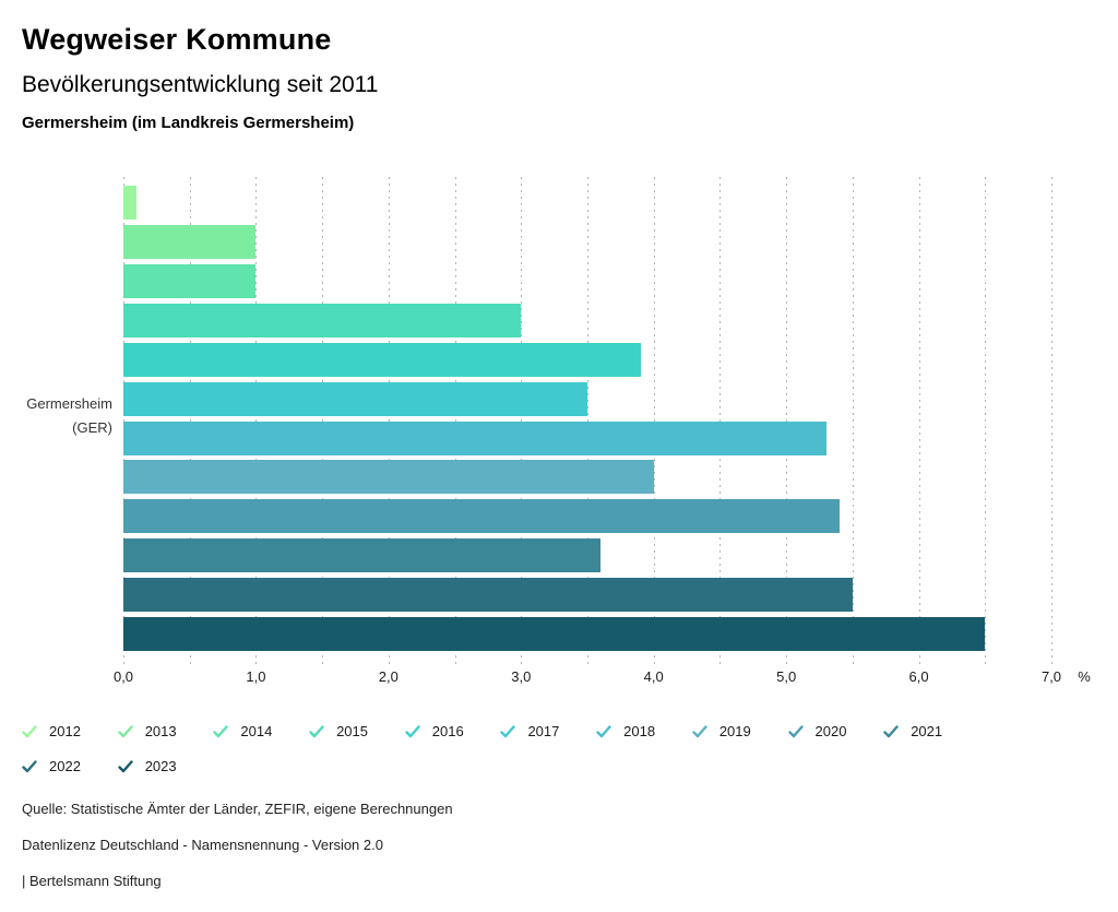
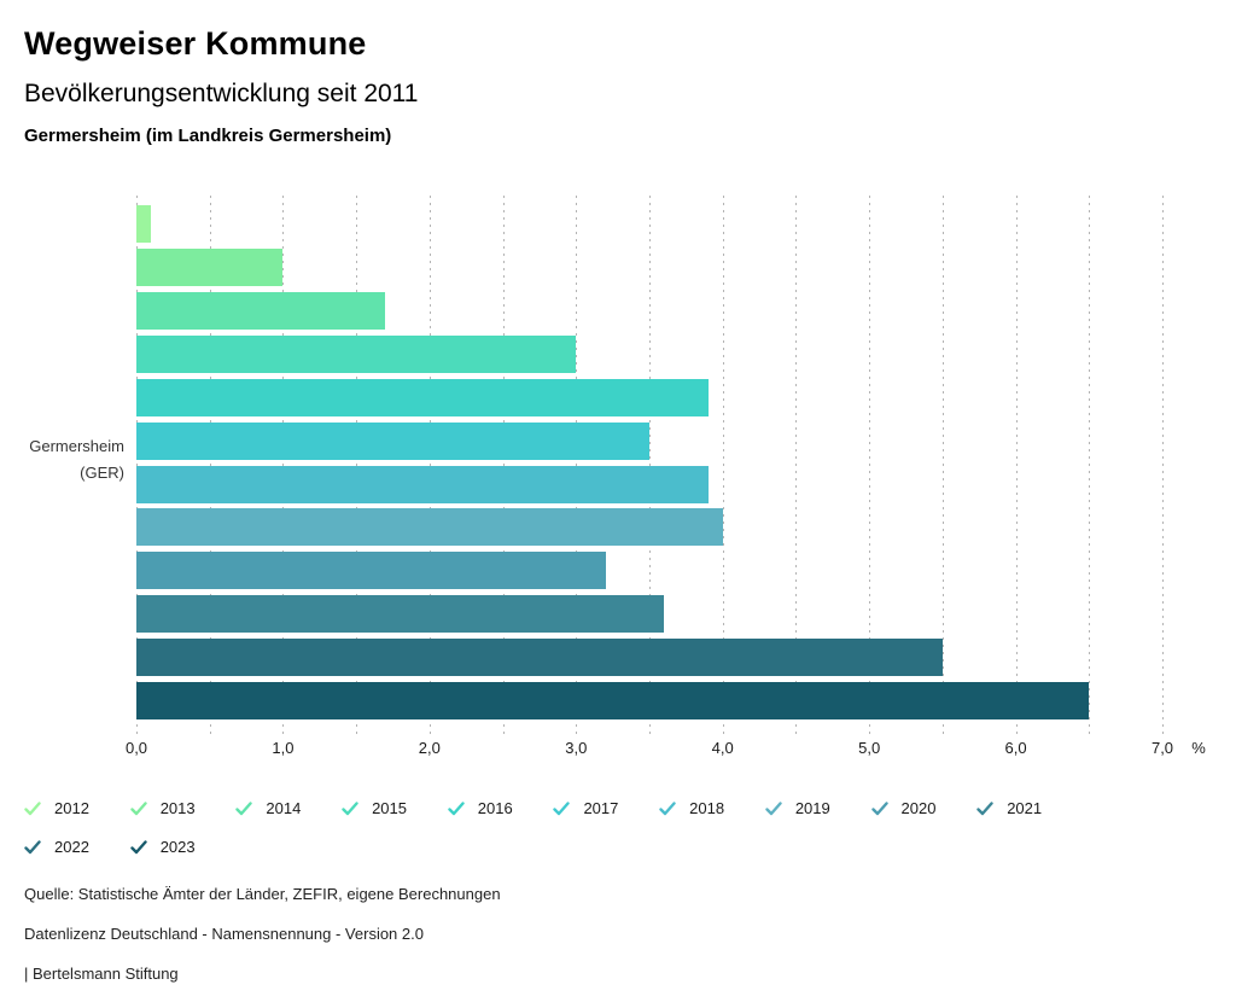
2014: 1,0 -> 1,7
2018: 5,3 -> 3,9
2020: 5,4 -> 3,2
